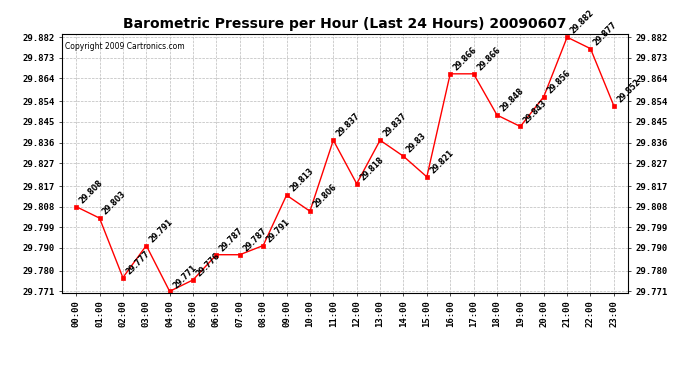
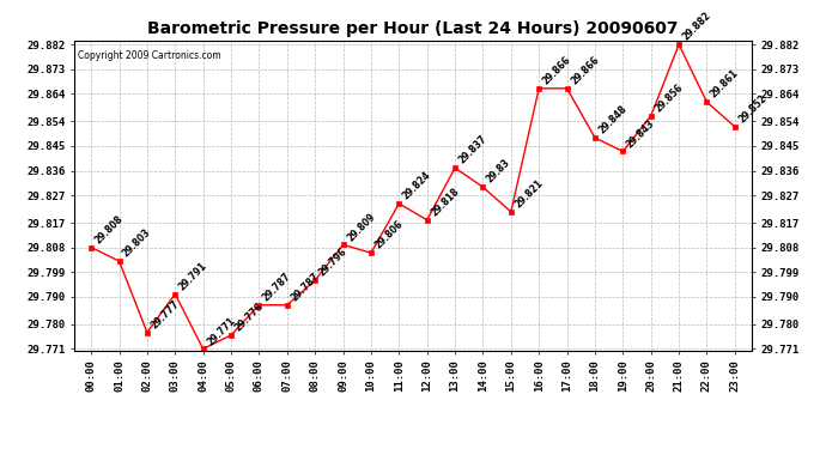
08:00: 29.791 -> 29.796
09:00: 29.813 -> 29.809
11:00: 29.837 -> 29.824
22:00: 29.877 -> 29.861
